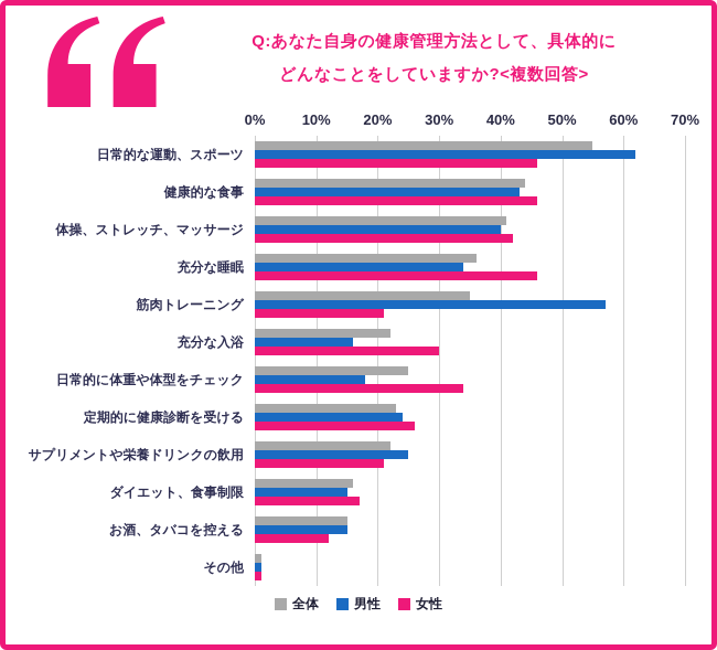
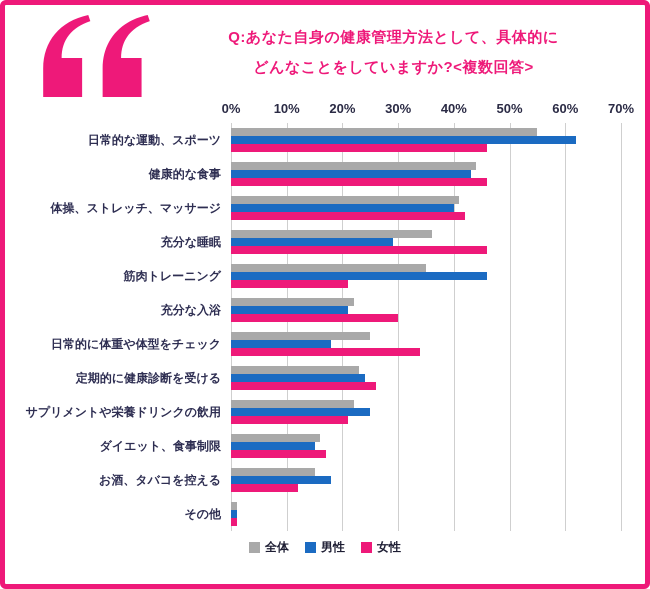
男性/充分な睡眠: 34% -> 29%
男性/筋肉トレーニング: 57% -> 46%
男性/充分な入浴: 16% -> 21%
男性/お酒、タバコを控える: 15% -> 18%
